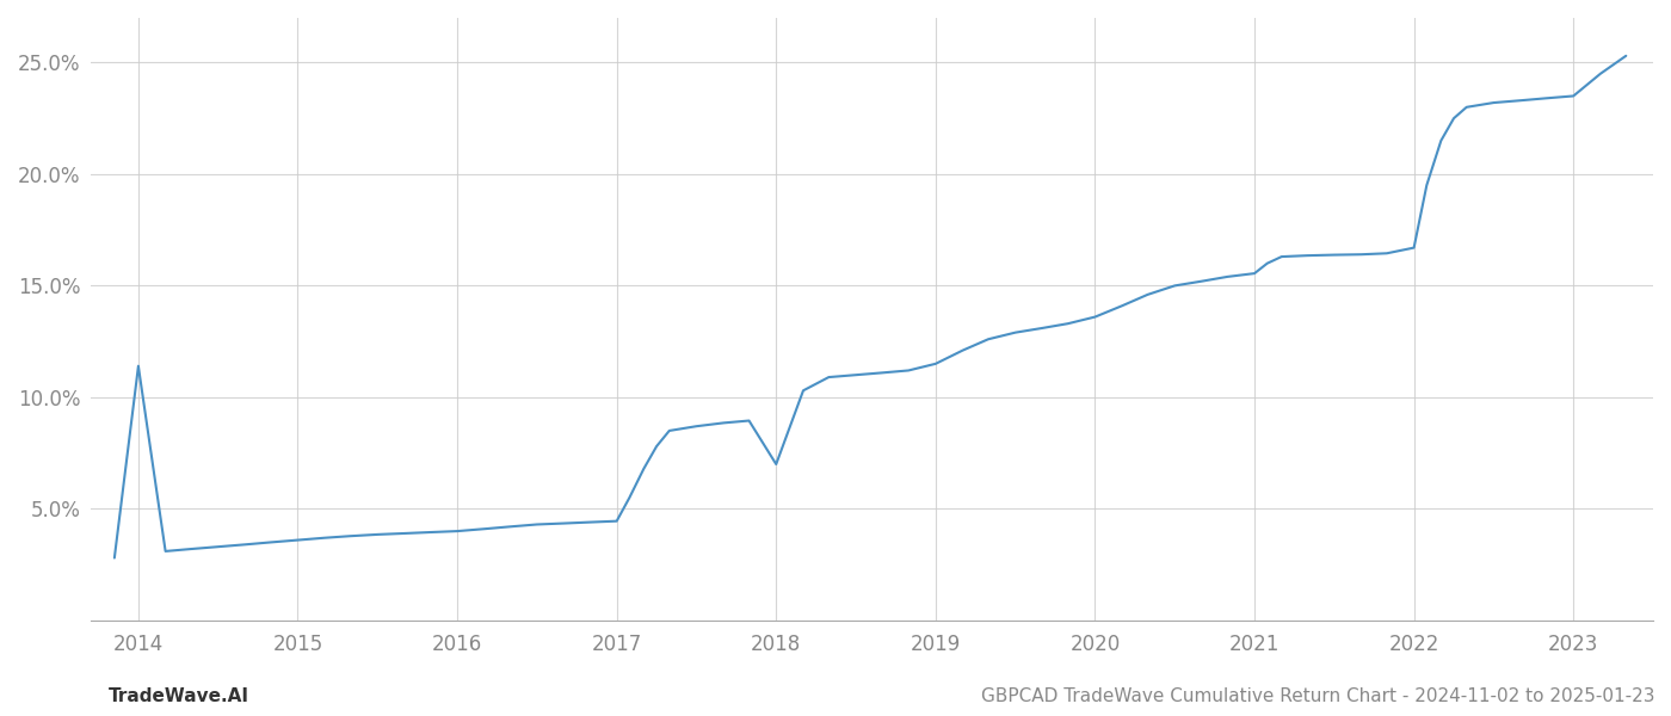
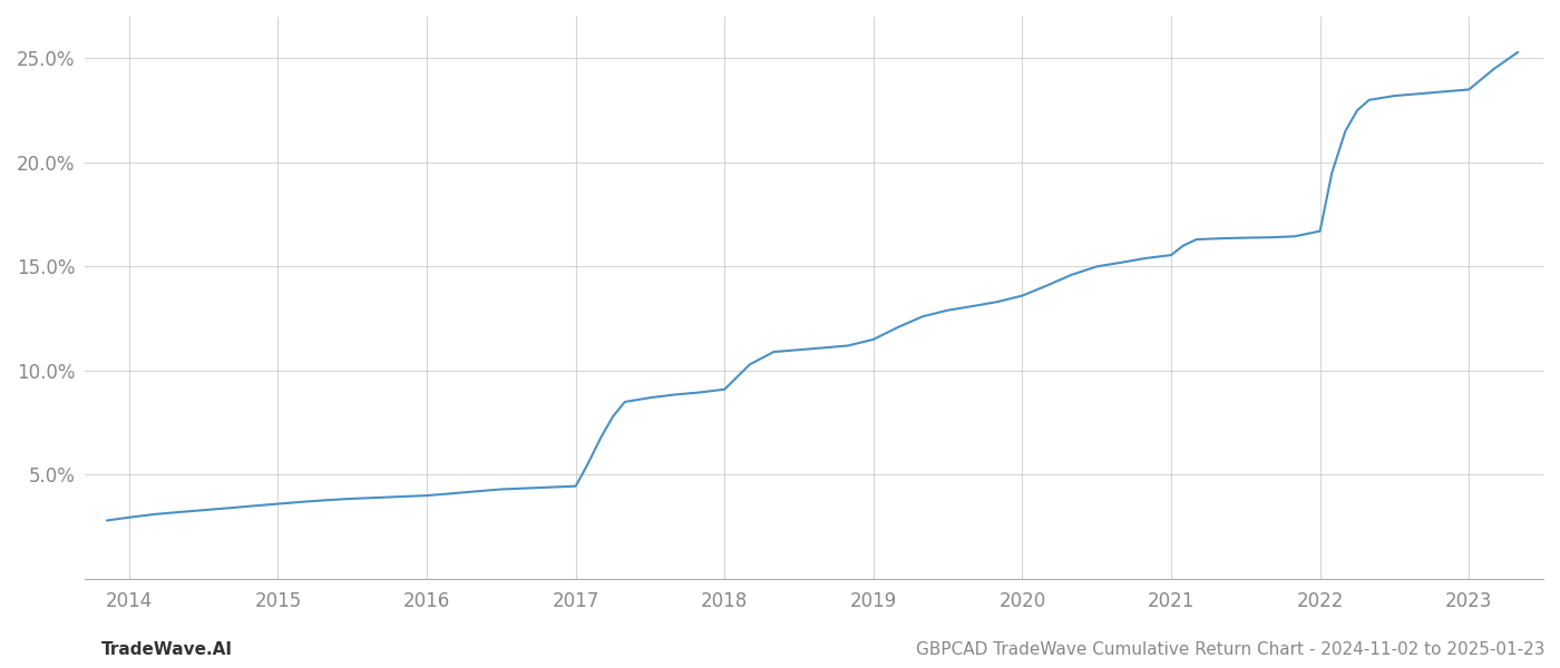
2014: 11.4% -> 3.0%
2018: 7.0% -> 9.1%
